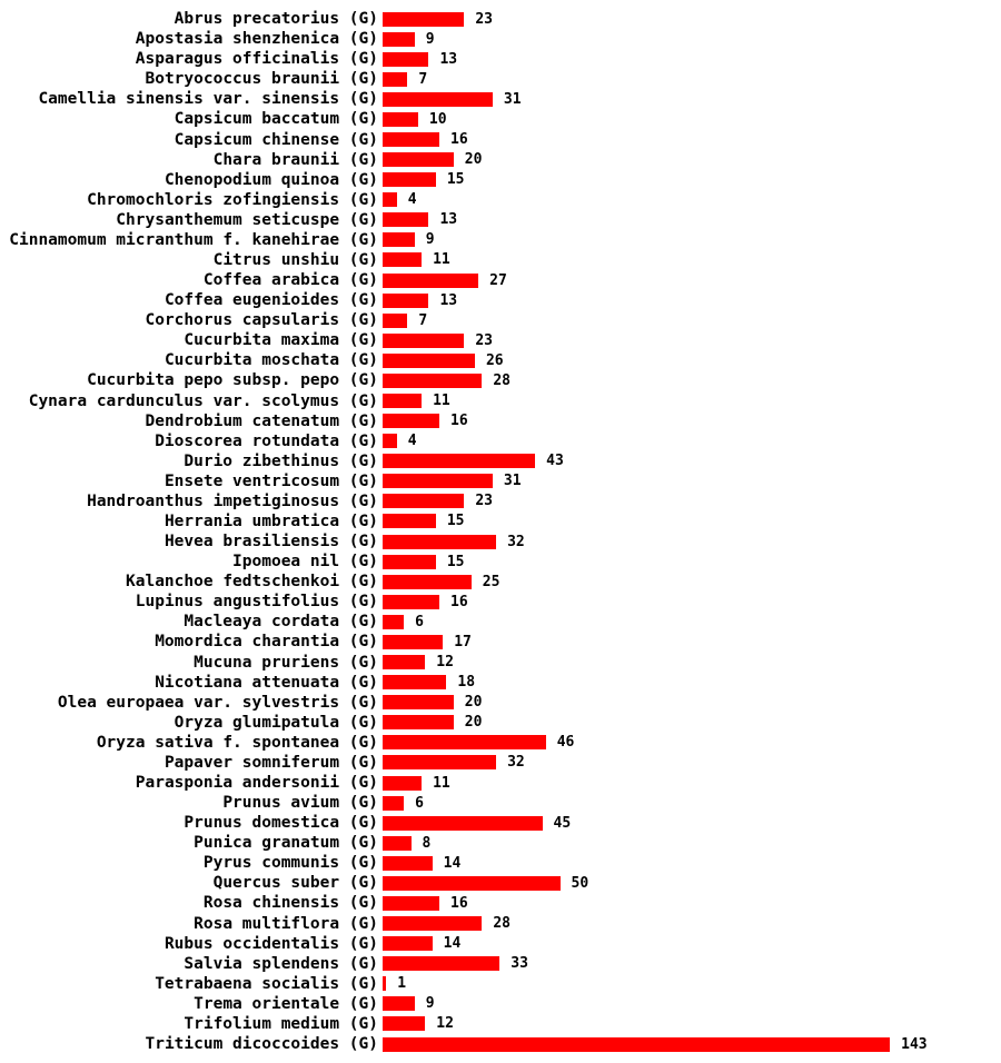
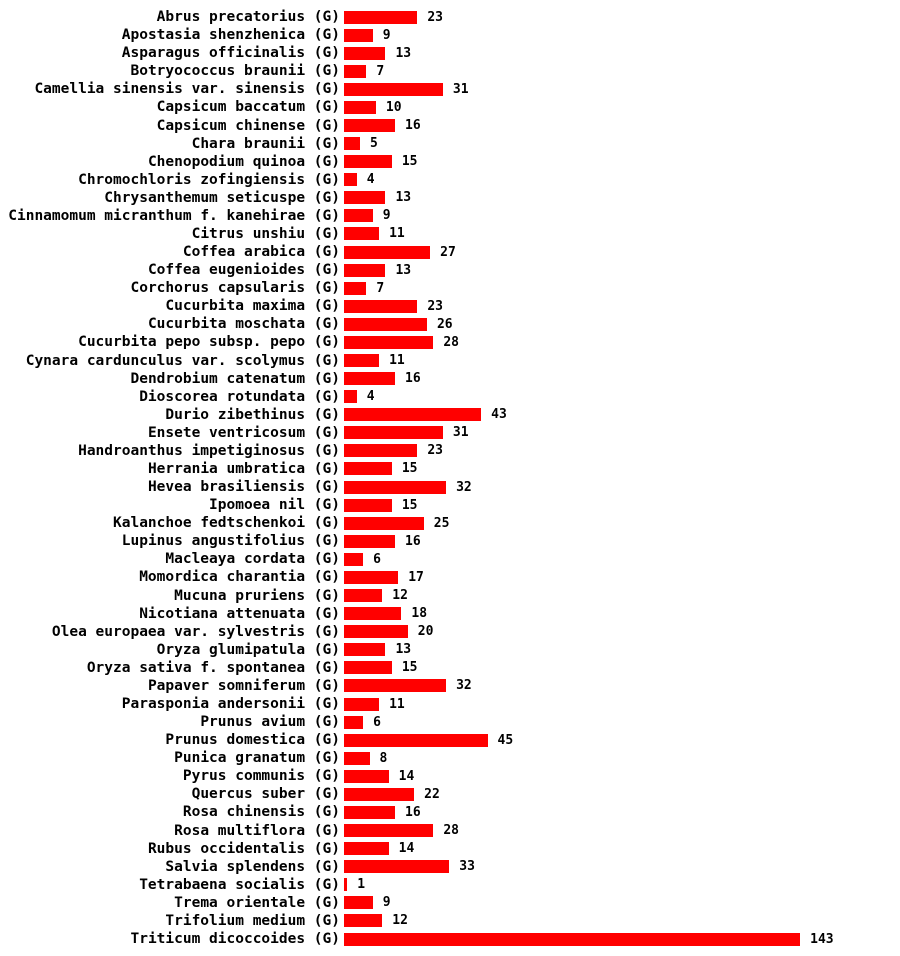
Chara braunii (G): 20 -> 5
Oryza glumipatula (G): 20 -> 13
Oryza sativa f. spontanea (G): 46 -> 15
Quercus suber (G): 50 -> 22
